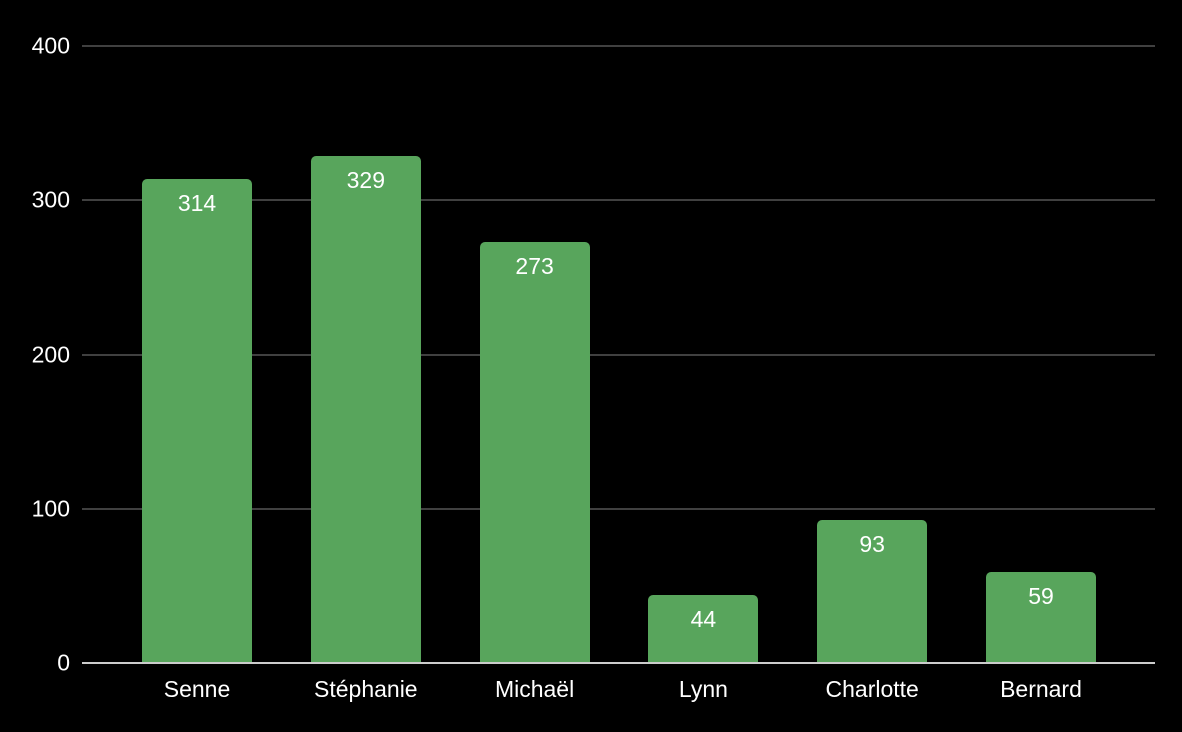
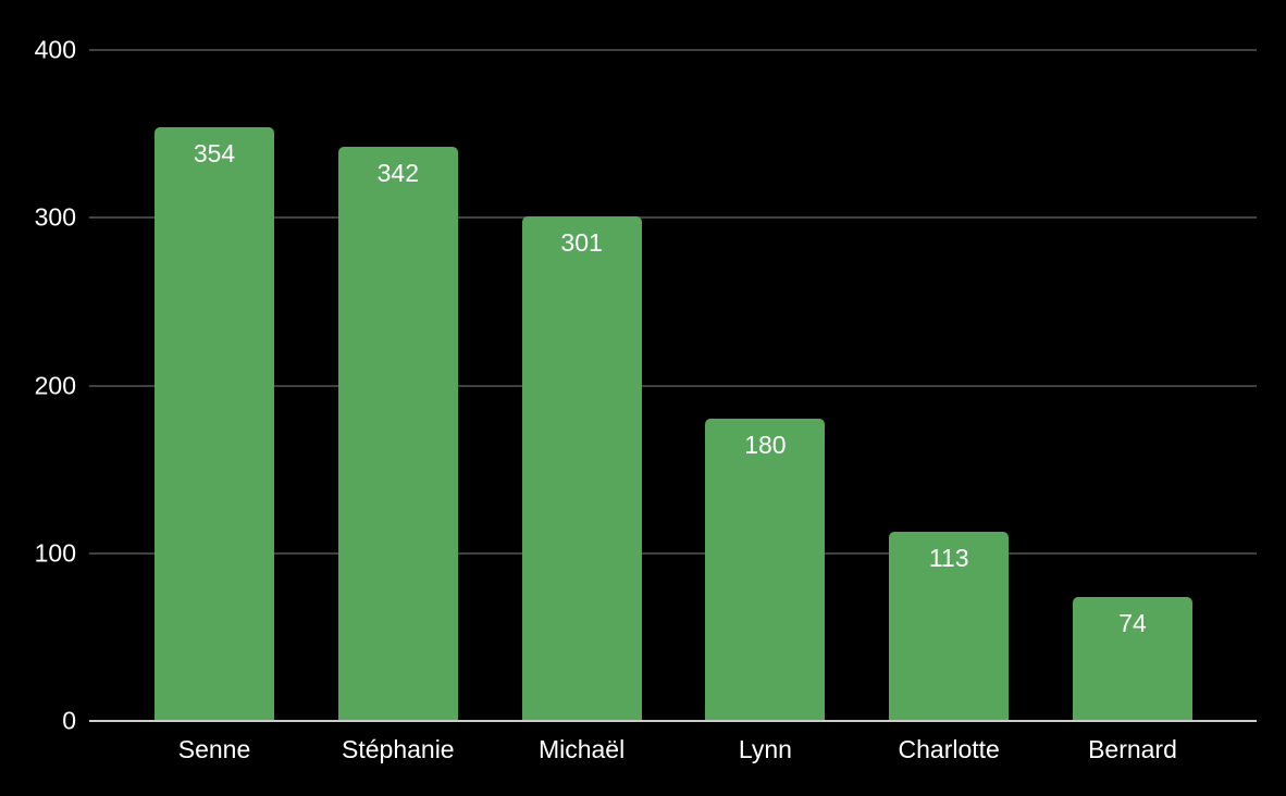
Senne: 314 -> 354
Stéphanie: 329 -> 342
Michaël: 273 -> 301
Lynn: 44 -> 180
Charlotte: 93 -> 113
Bernard: 59 -> 74
